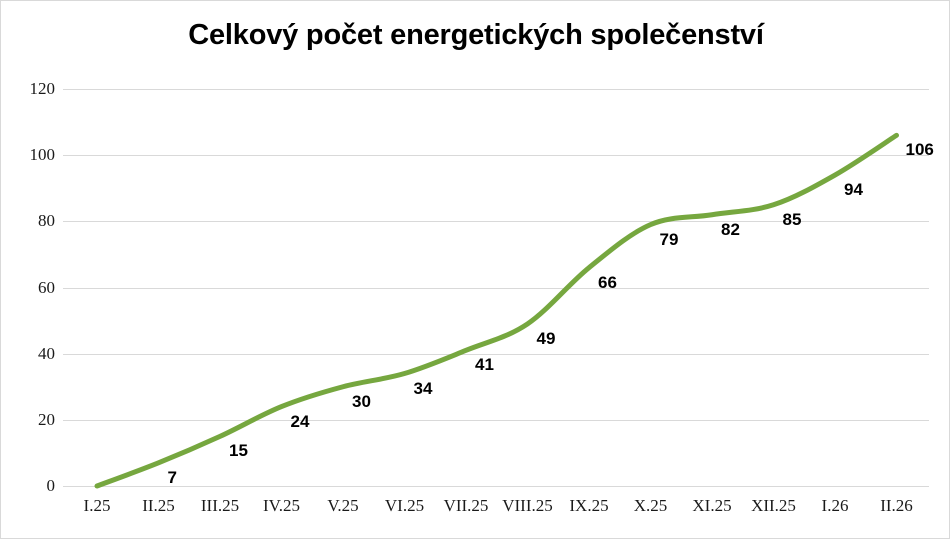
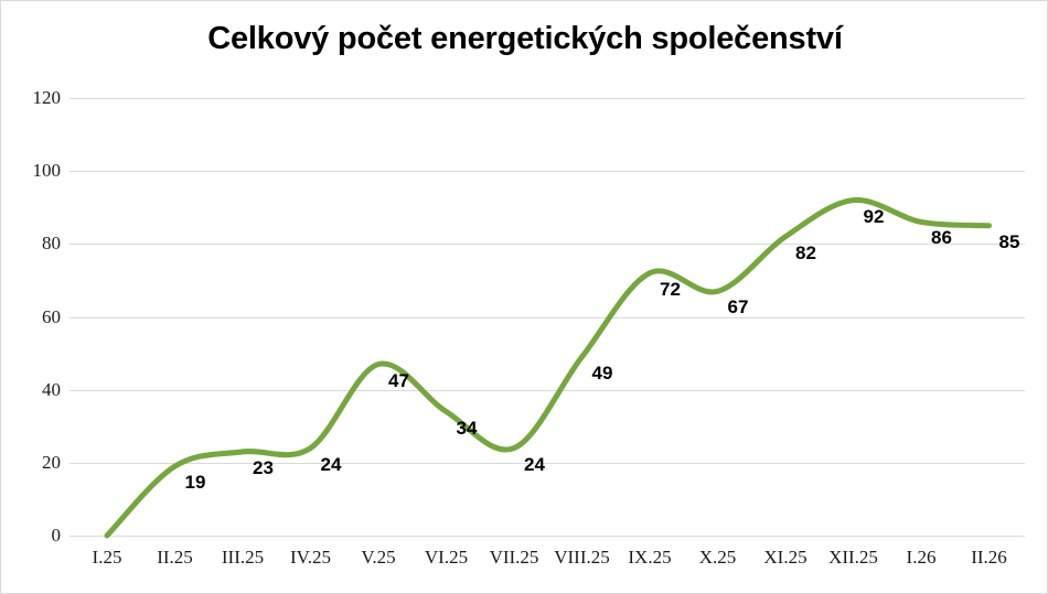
II.25: 7 -> 19
III.25: 15 -> 23
V.25: 30 -> 47
VII.25: 41 -> 24
IX.25: 66 -> 72
X.25: 79 -> 67
XII.25: 85 -> 92
I.26: 94 -> 86
II.26: 106 -> 85
